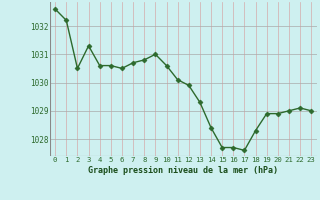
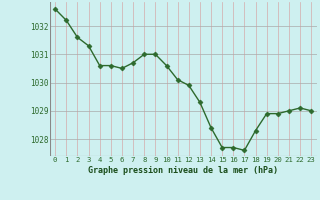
2: 1030.5 -> 1031.6
8: 1030.8 -> 1031.0
